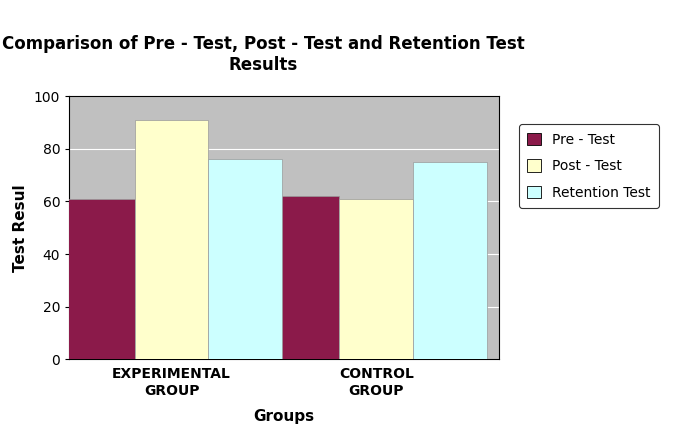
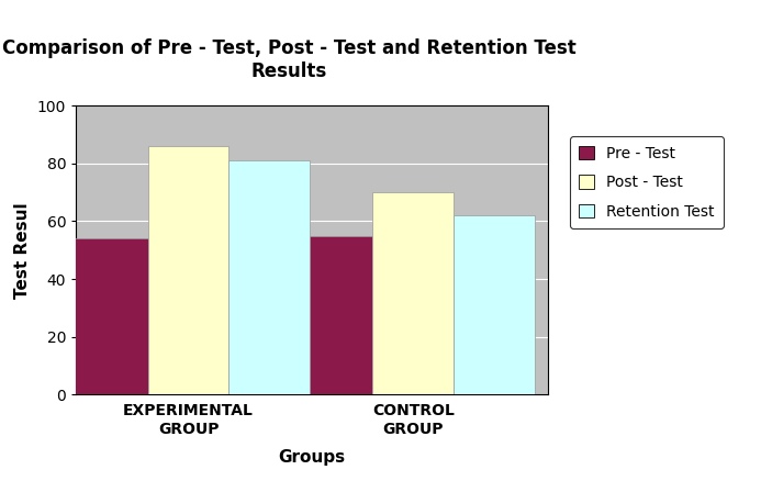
Pre - Test/EXPERIMENTAL GROUP: 61 -> 54
Post - Test/EXPERIMENTAL GROUP: 91 -> 86
Retention Test/EXPERIMENTAL GROUP: 76 -> 81
Pre - Test/CONTROL GROUP: 62 -> 55
Post - Test/CONTROL GROUP: 61 -> 70
Retention Test/CONTROL GROUP: 75 -> 62
